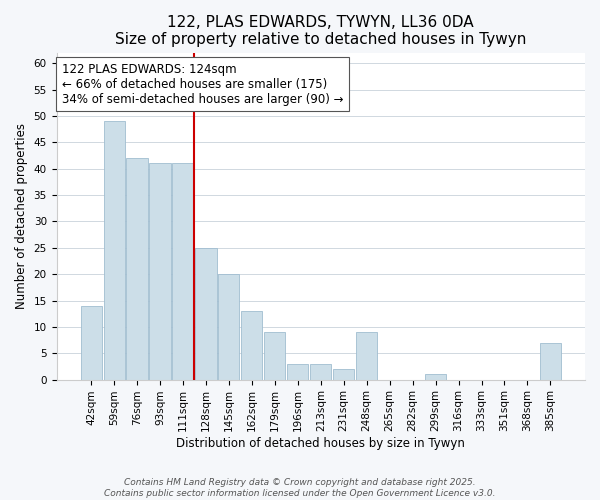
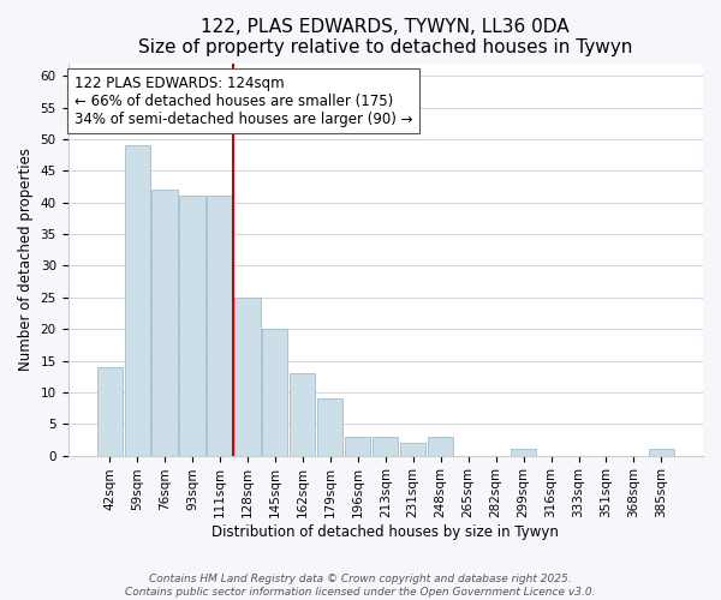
248sqm: 9 -> 3
385sqm: 7 -> 1
